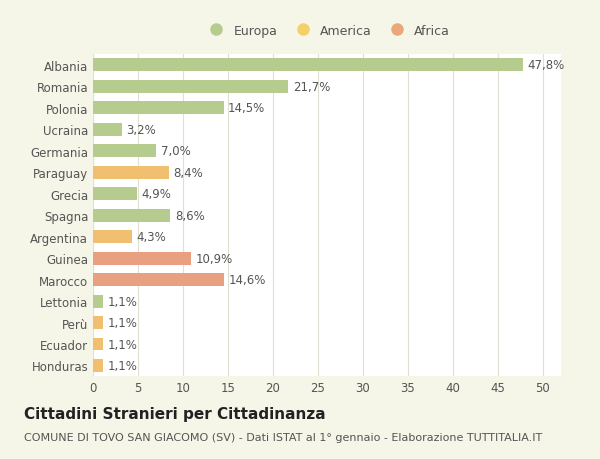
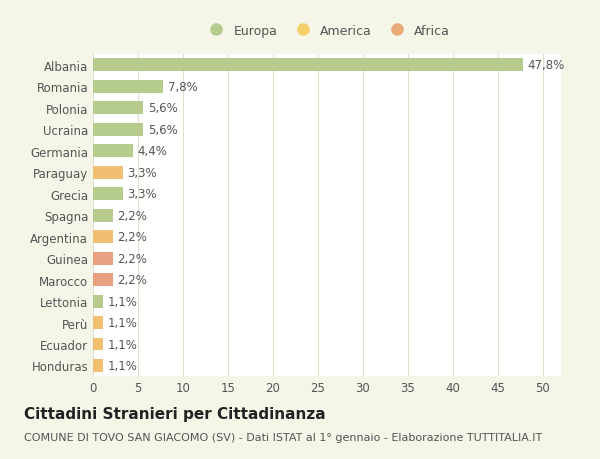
Romania: 21,7% -> 7,8%
Polonia: 14,5% -> 5,6%
Ucraina: 3,2% -> 5,6%
Germania: 7,0% -> 4,4%
Paraguay: 8,4% -> 3,3%
Grecia: 4,9% -> 3,3%
Spagna: 8,6% -> 2,2%
Argentina: 4,3% -> 2,2%
Guinea: 10,9% -> 2,2%
Marocco: 14,6% -> 2,2%
